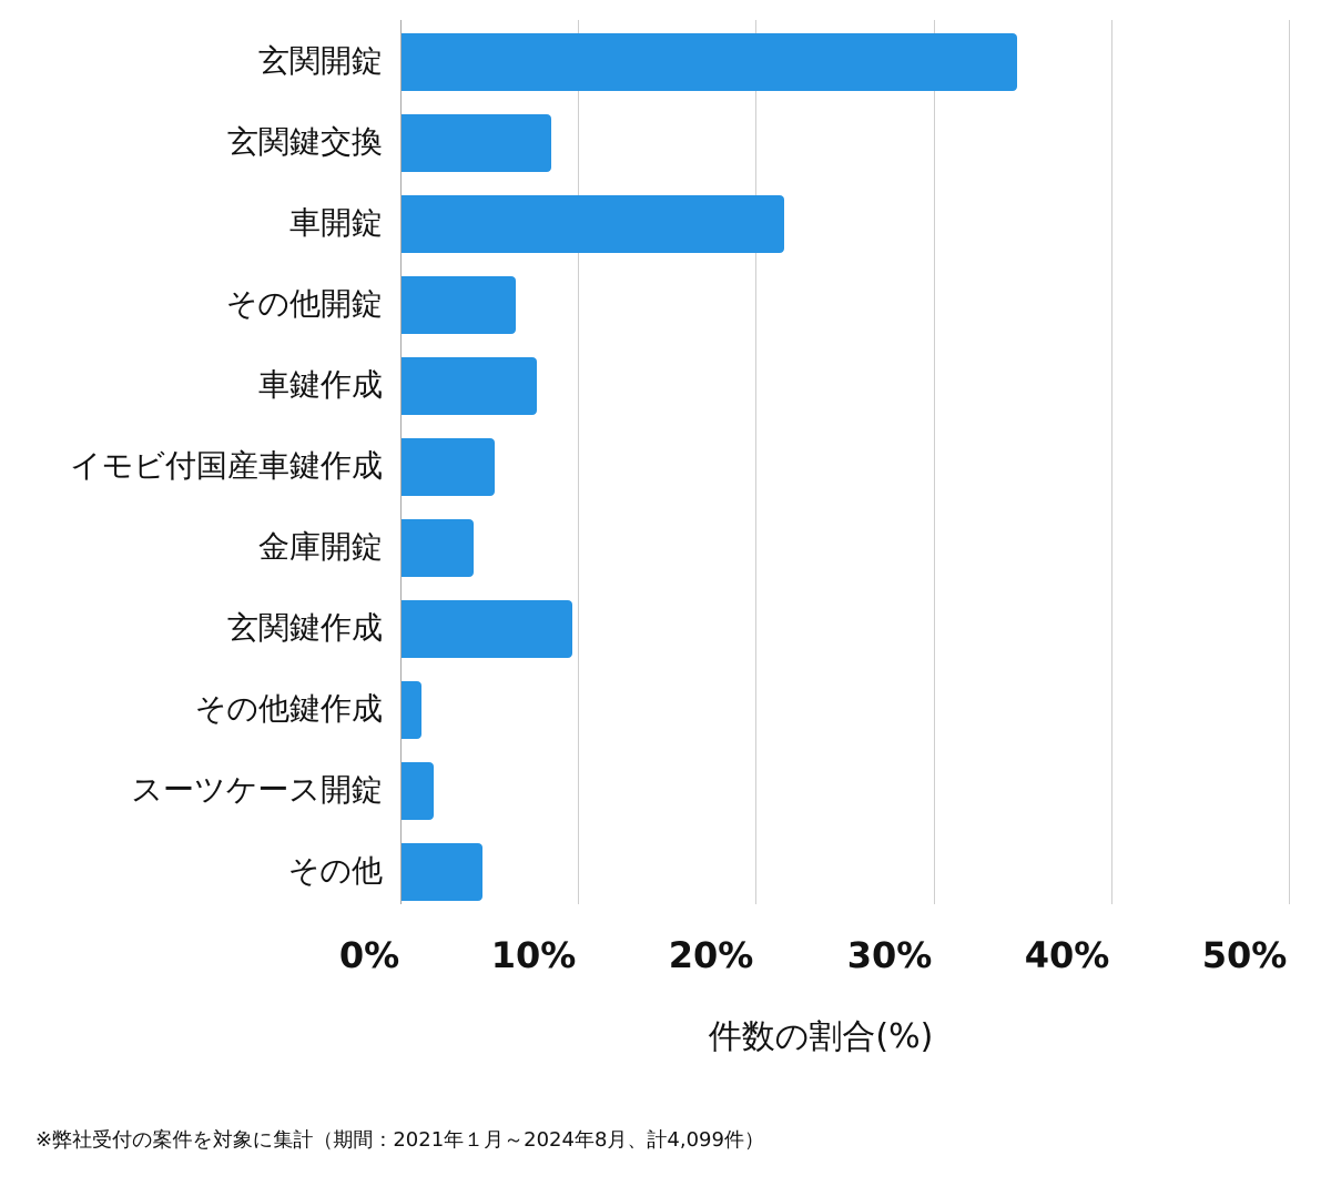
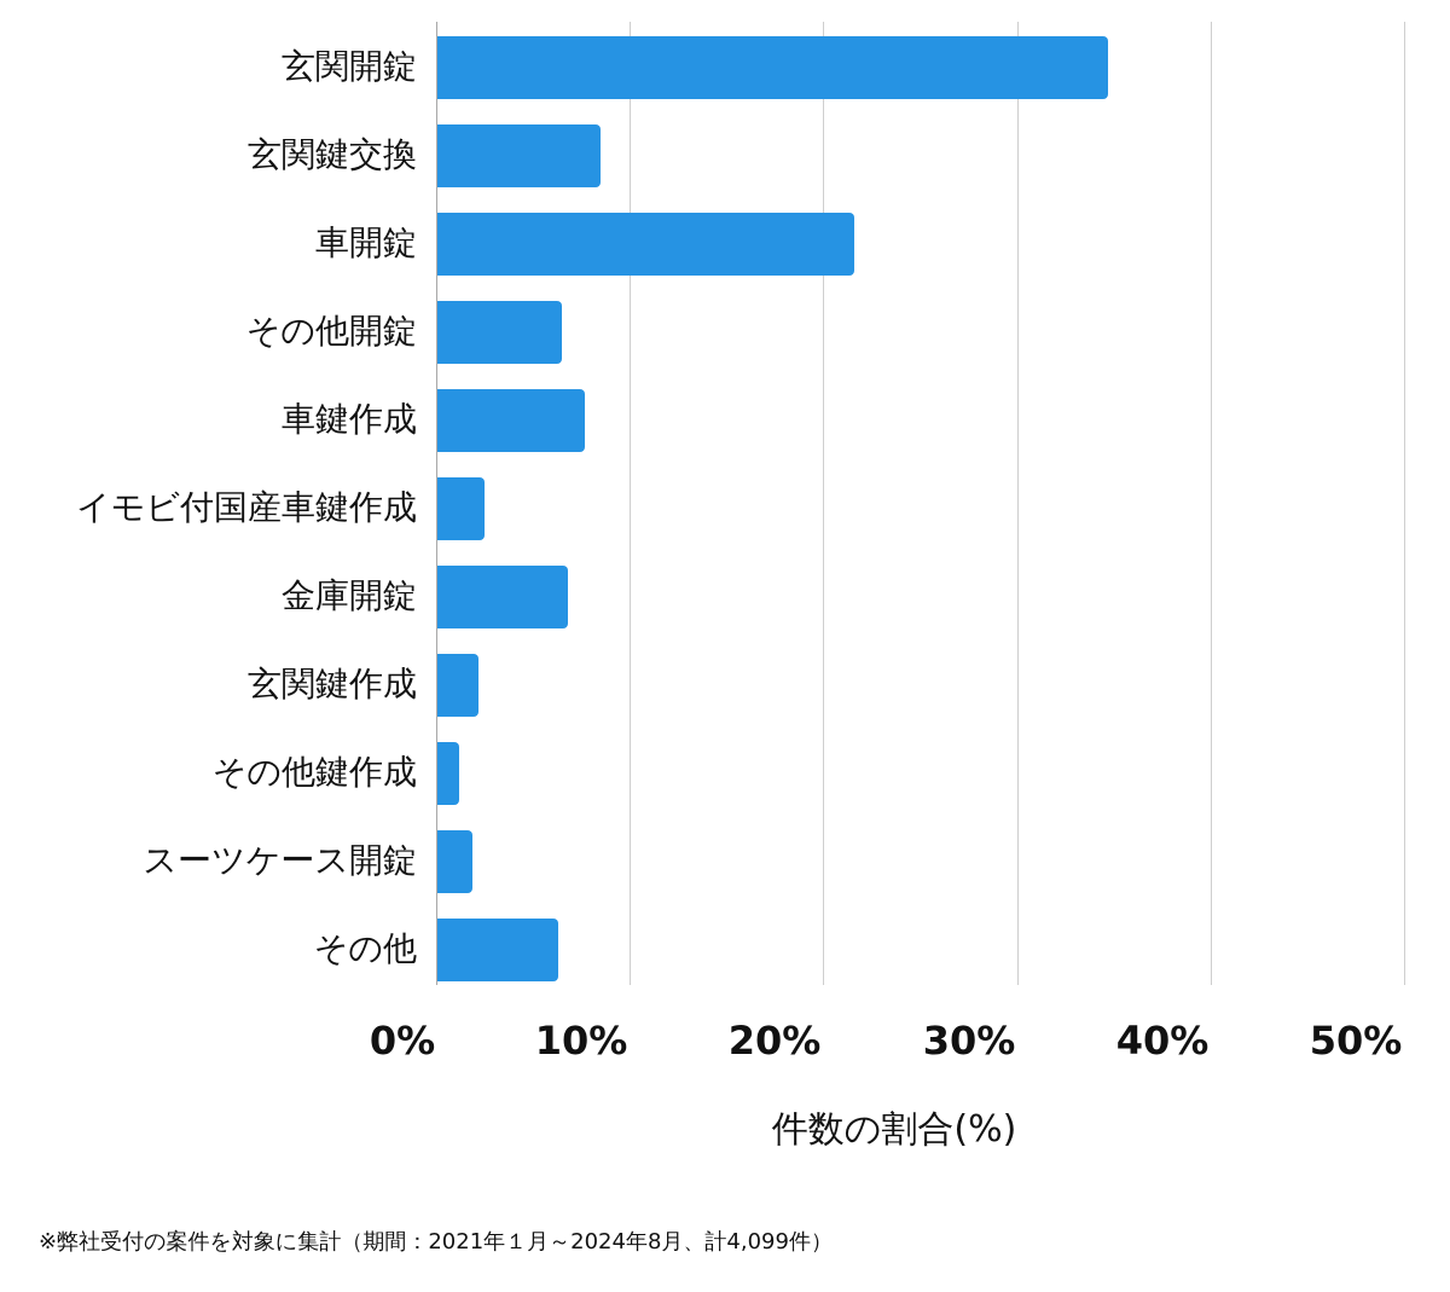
イモビ付国産車鍵作成: 5.3% -> 2.5%
金庫開錠: 4.1% -> 6.8%
玄関鍵作成: 9.7% -> 2.2%
その他: 4.6% -> 6.3%
